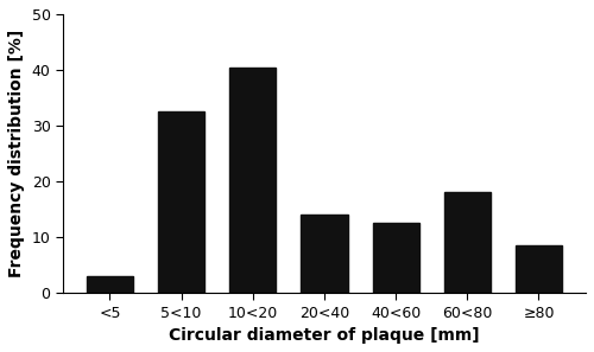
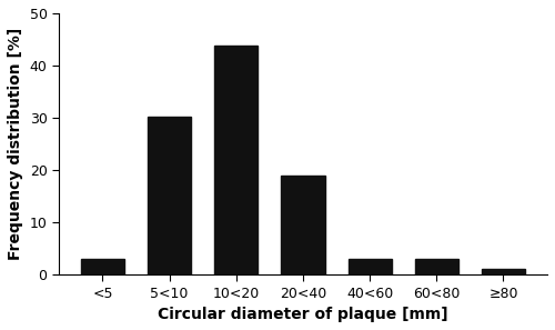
5<10: 32.5 -> 30.2
10<20: 40.5 -> 43.8
20<40: 14.0 -> 18.9
40<60: 12.5 -> 3.0
60<80: 18.0 -> 3.0
≥80: 8.5 -> 1.2
